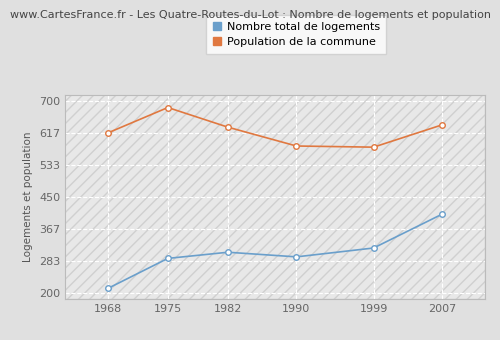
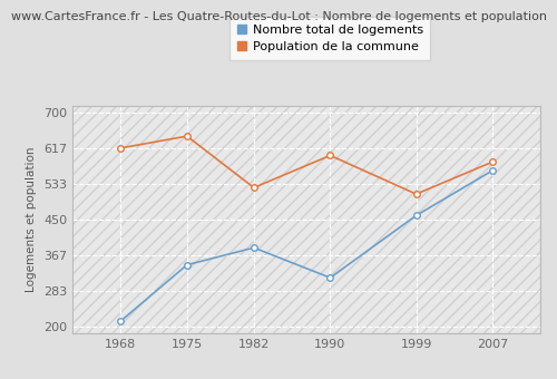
Nombre total de logements/1975: 291 -> 345
Population de la commune/1975: 683 -> 645
Nombre total de logements/1982: 307 -> 385
Population de la commune/1982: 632 -> 525
Nombre total de logements/1990: 295 -> 315
Population de la commune/1990: 583 -> 600
Nombre total de logements/1999: 318 -> 460
Population de la commune/1999: 580 -> 510
Nombre total de logements/2007: 406 -> 565
Population de la commune/2007: 638 -> 585
